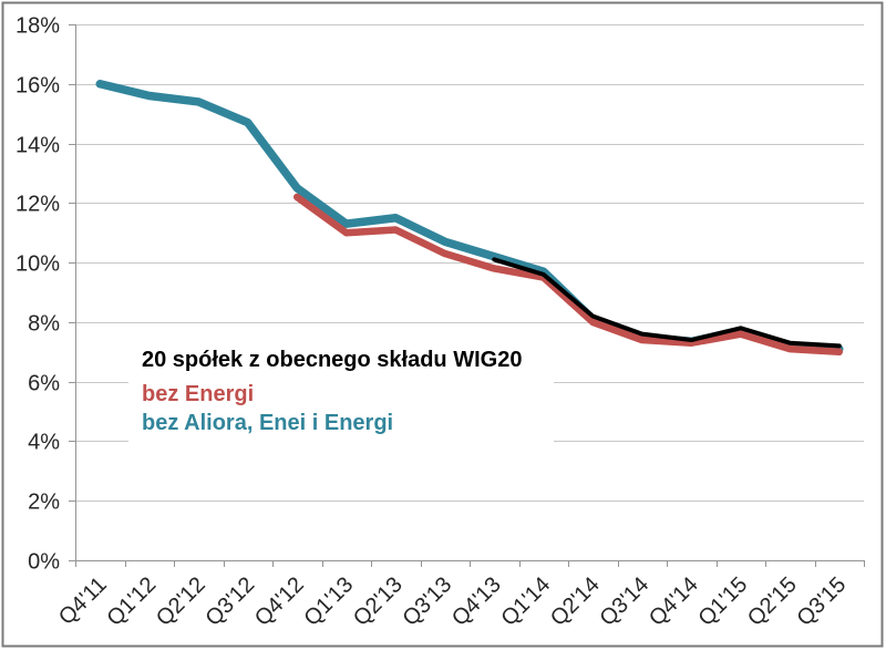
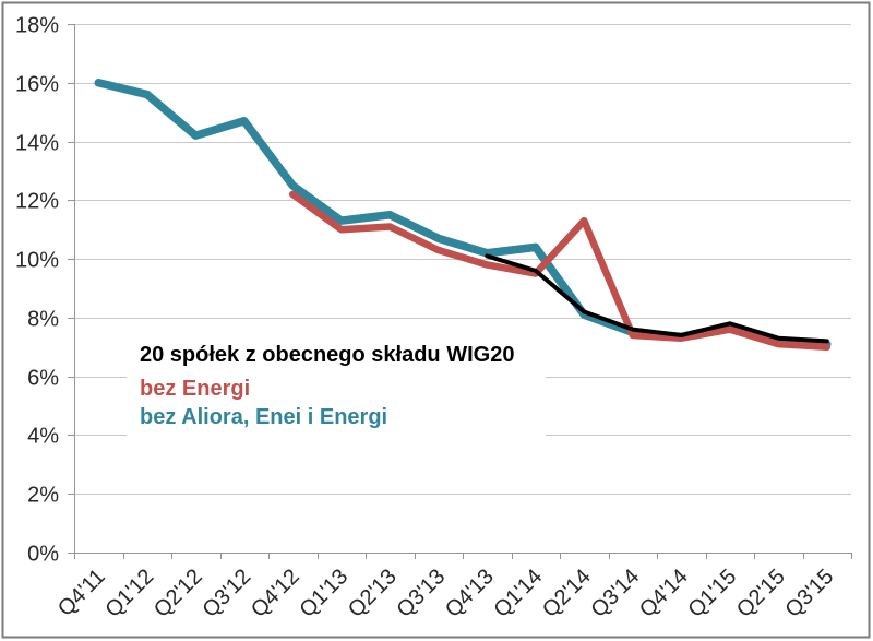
bez Aliora, Enei i Energi/Q2'12: 15.4% -> 14.2%
bez Aliora, Enei i Energi/Q1'14: 9.7% -> 10.4%
bez Energi/Q2'14: 8.0% -> 11.3%
